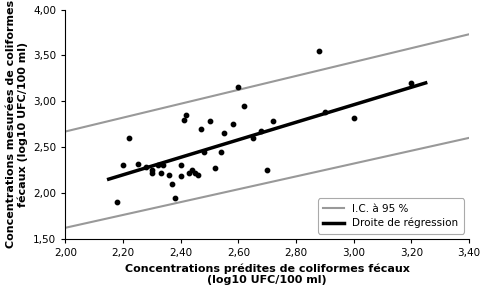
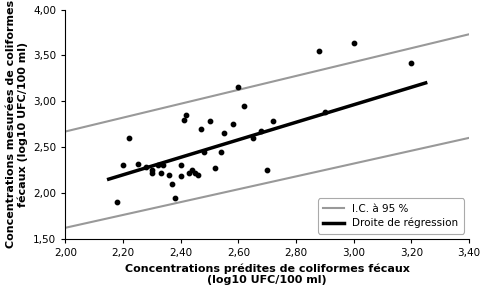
3,00: 2,82 -> 3,64
3,20: 3,20 -> 3,42
